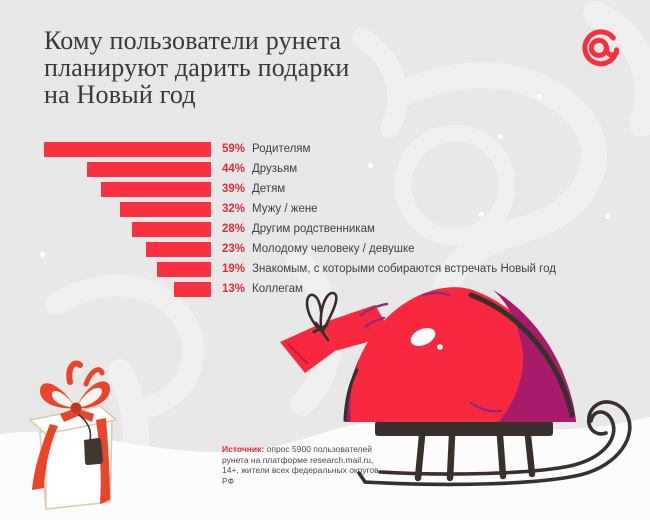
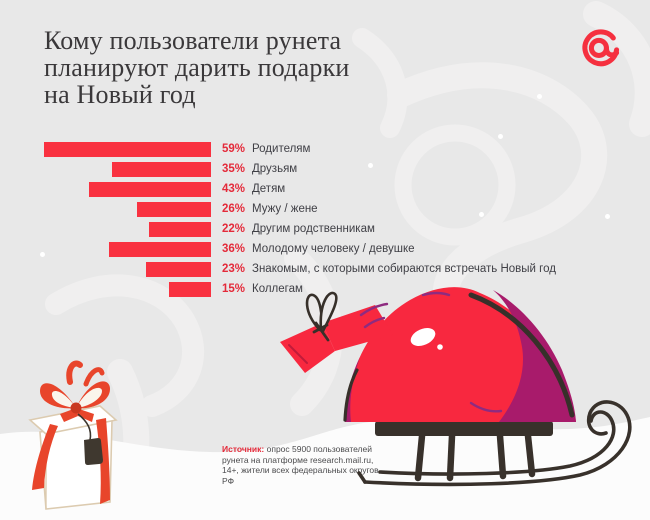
Друзьям: 44% -> 35%
Детям: 39% -> 43%
Мужу / жене: 32% -> 26%
Другим родственникам: 28% -> 22%
Молодому человеку / девушке: 23% -> 36%
Знакомым, с которыми собираются встречать Новый год: 19% -> 23%
Коллегам: 13% -> 15%
